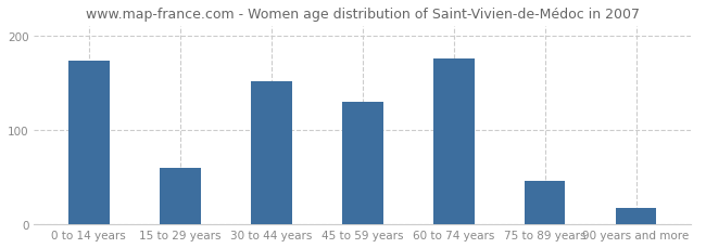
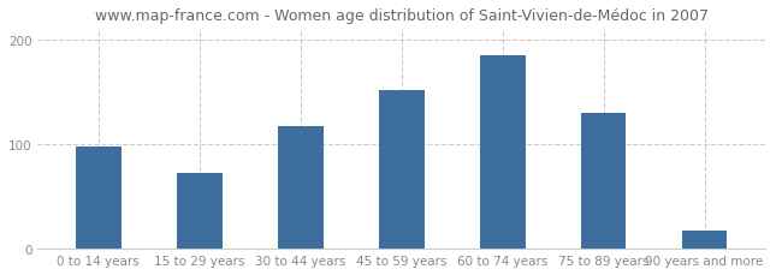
0 to 14 years: 174 -> 98
15 to 29 years: 60 -> 73
30 to 44 years: 152 -> 117
45 to 59 years: 130 -> 152
60 to 74 years: 176 -> 185
75 to 89 years: 46 -> 130
